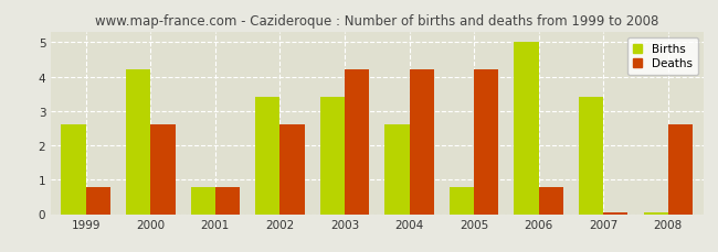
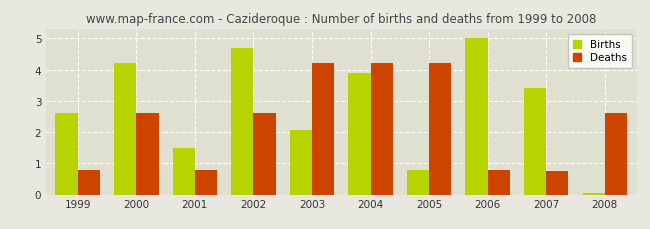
Births/2001: 0.80 -> 1.50
Births/2002: 3.40 -> 4.70
Births/2003: 3.40 -> 2.05
Births/2004: 2.60 -> 3.90
Deaths/2007: 0.05 -> 0.75
